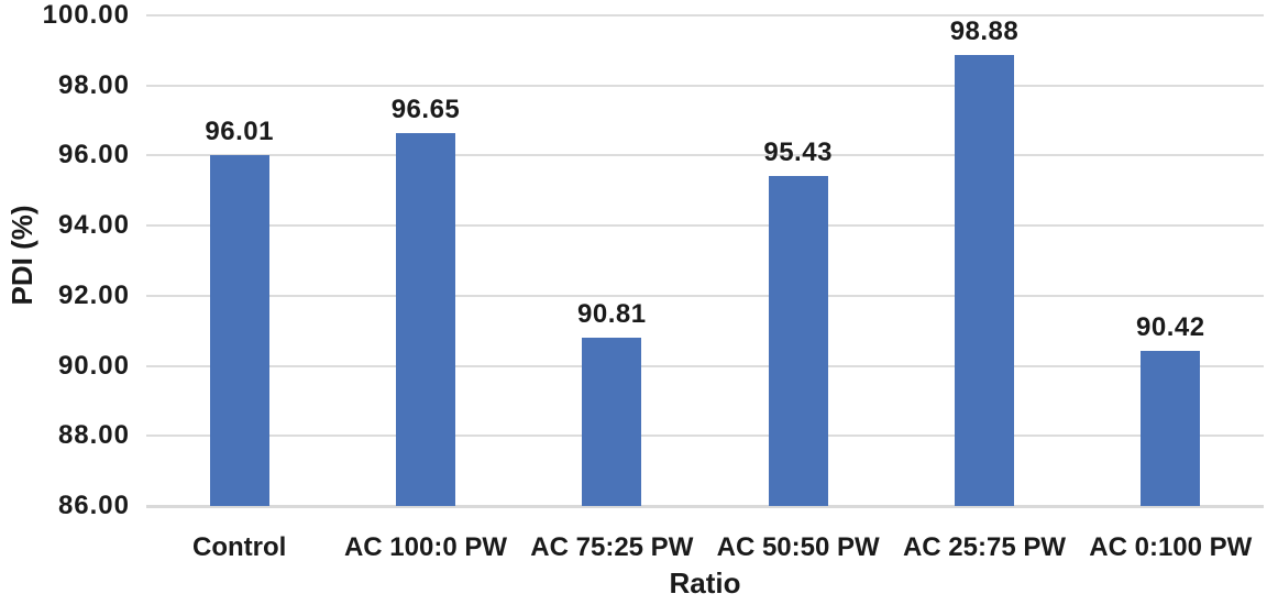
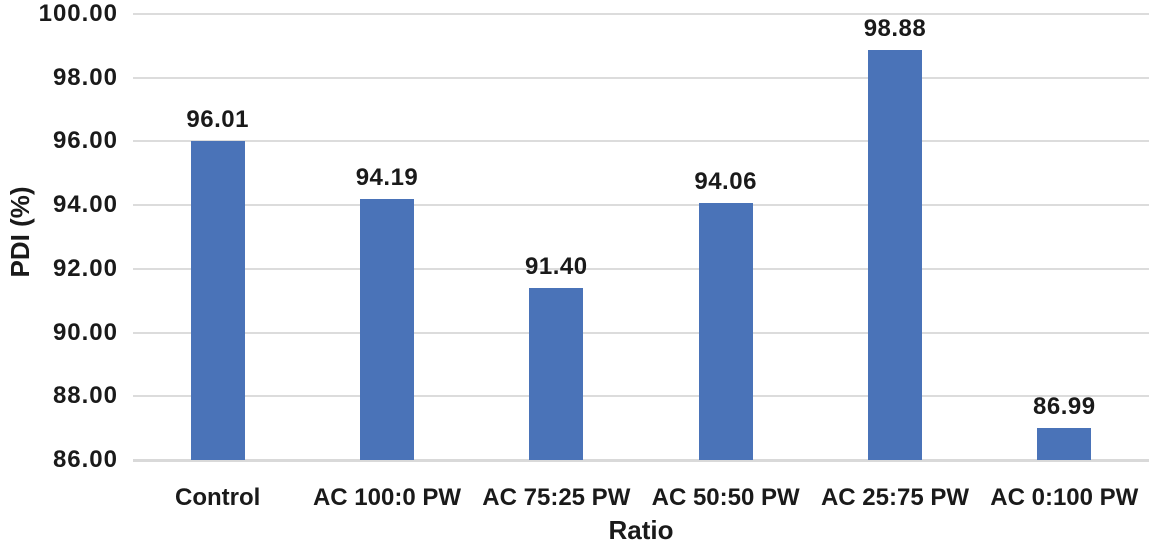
AC 100:0 PW: 96.65 -> 94.19
AC 75:25 PW: 90.81 -> 91.40
AC 50:50 PW: 95.43 -> 94.06
AC 0:100 PW: 90.42 -> 86.99
